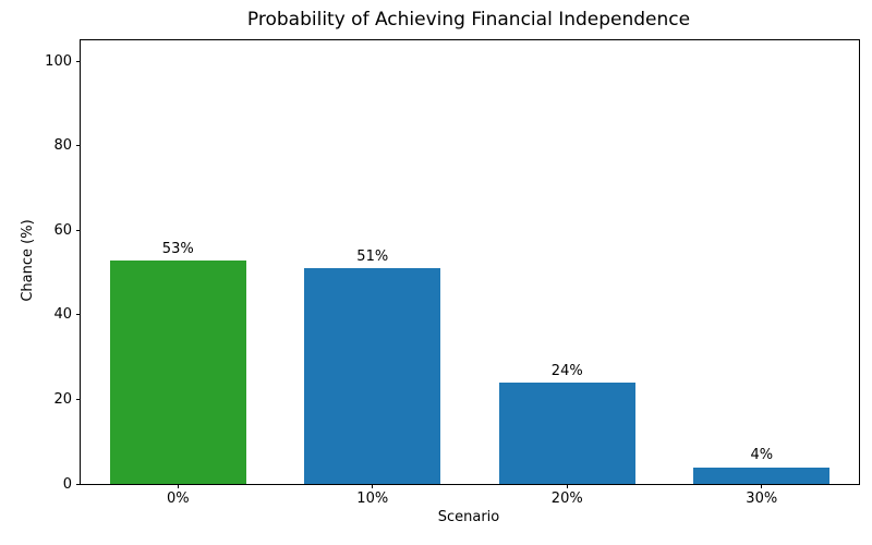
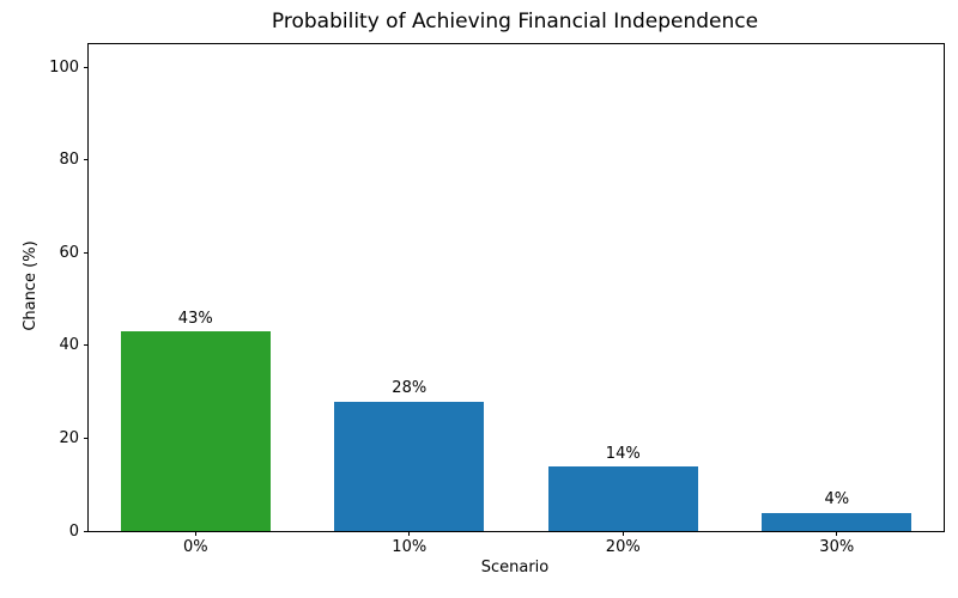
0%: 53% -> 43%
10%: 51% -> 28%
20%: 24% -> 14%
